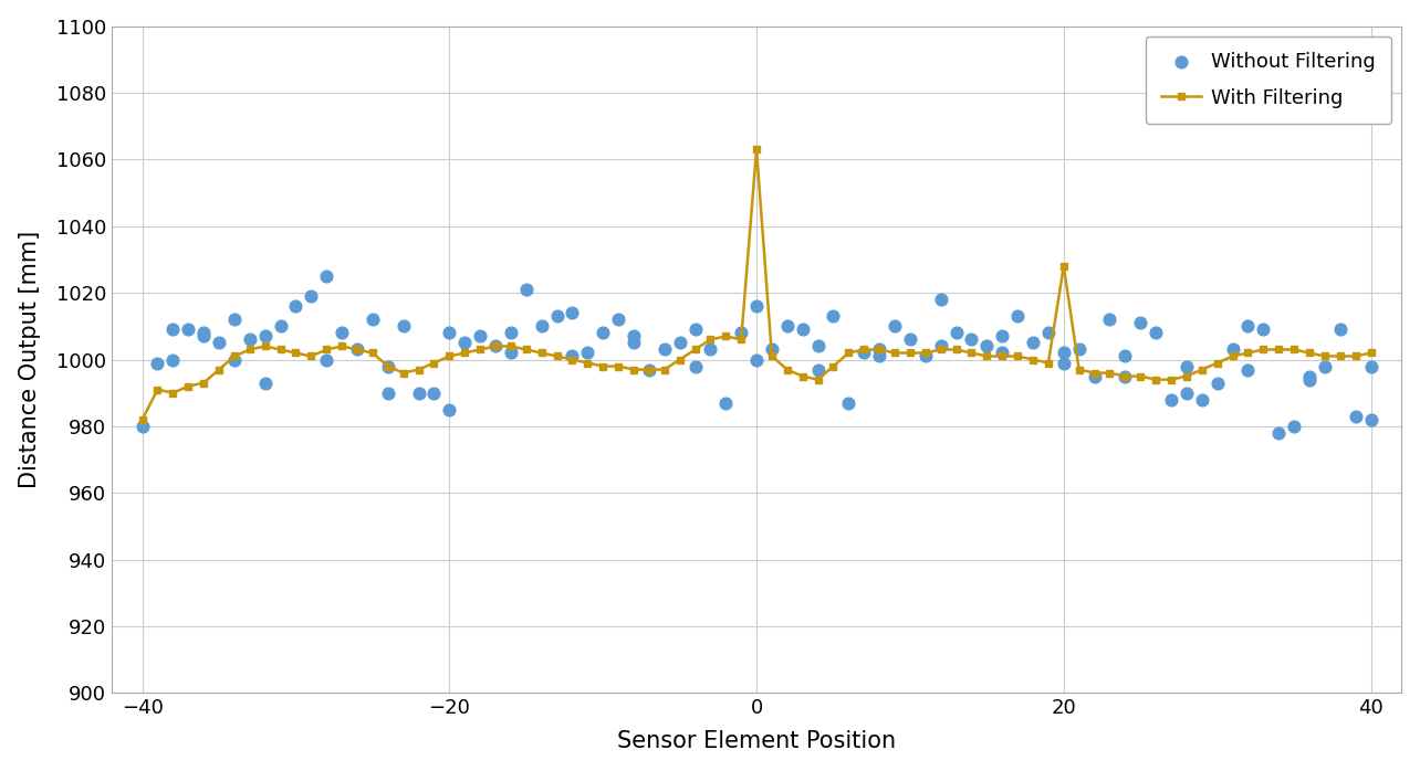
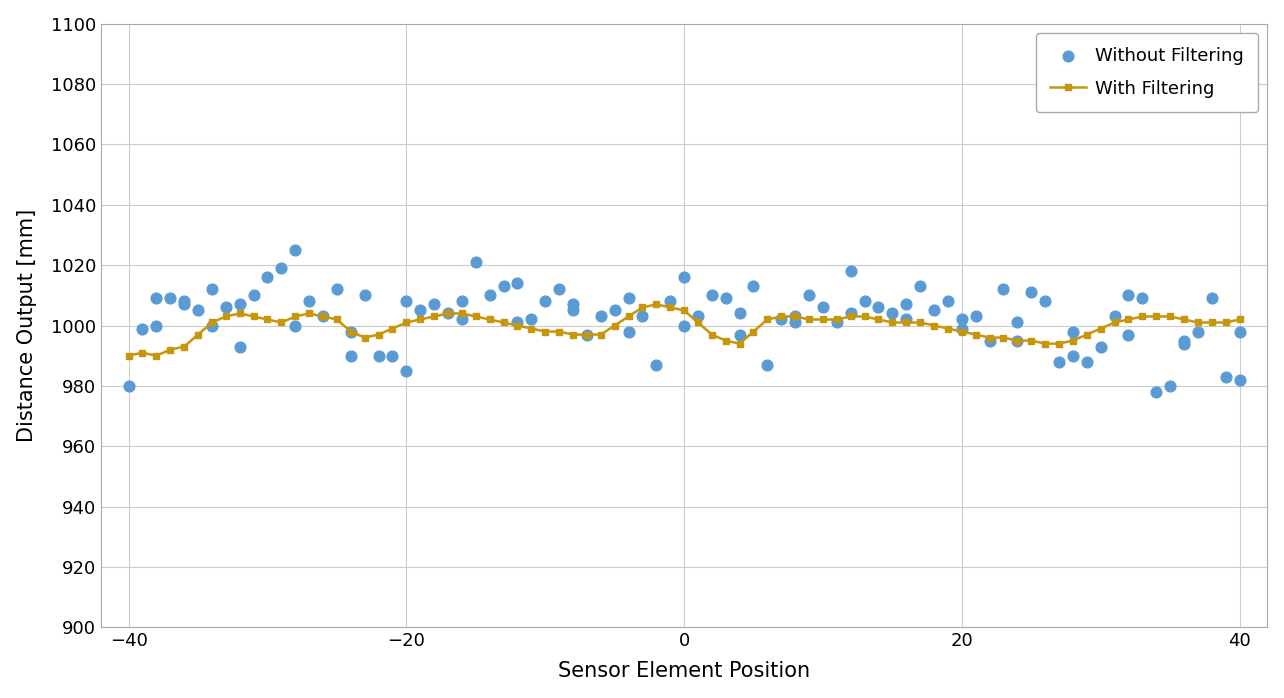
With Filtering/−40: 982 -> 990
With Filtering/0: 1063 -> 1005
With Filtering/20: 1028 -> 998
